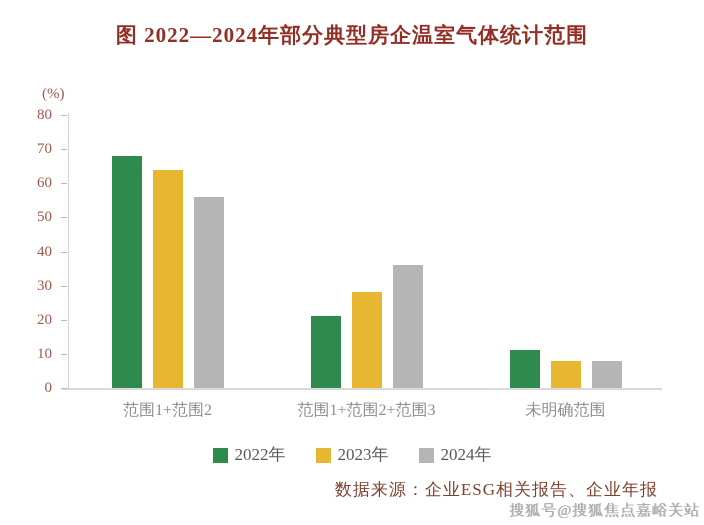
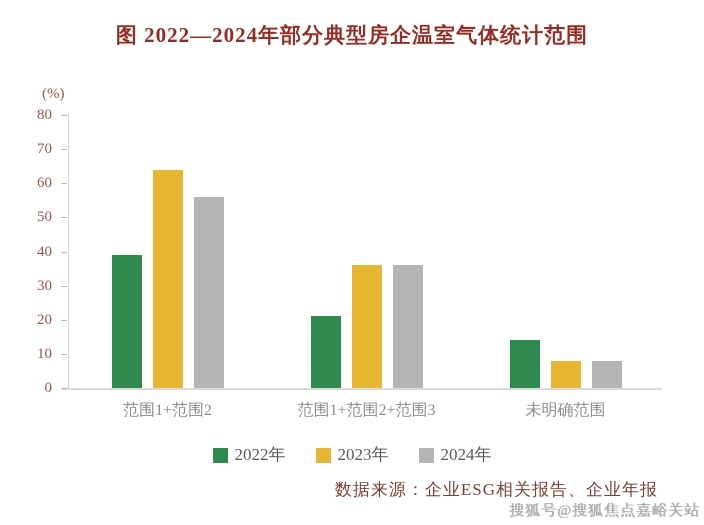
2022年/范围1+范围2: 68 -> 39
2023年/范围1+范围2+范围3: 28 -> 36
2022年/未明确范围: 11 -> 14
